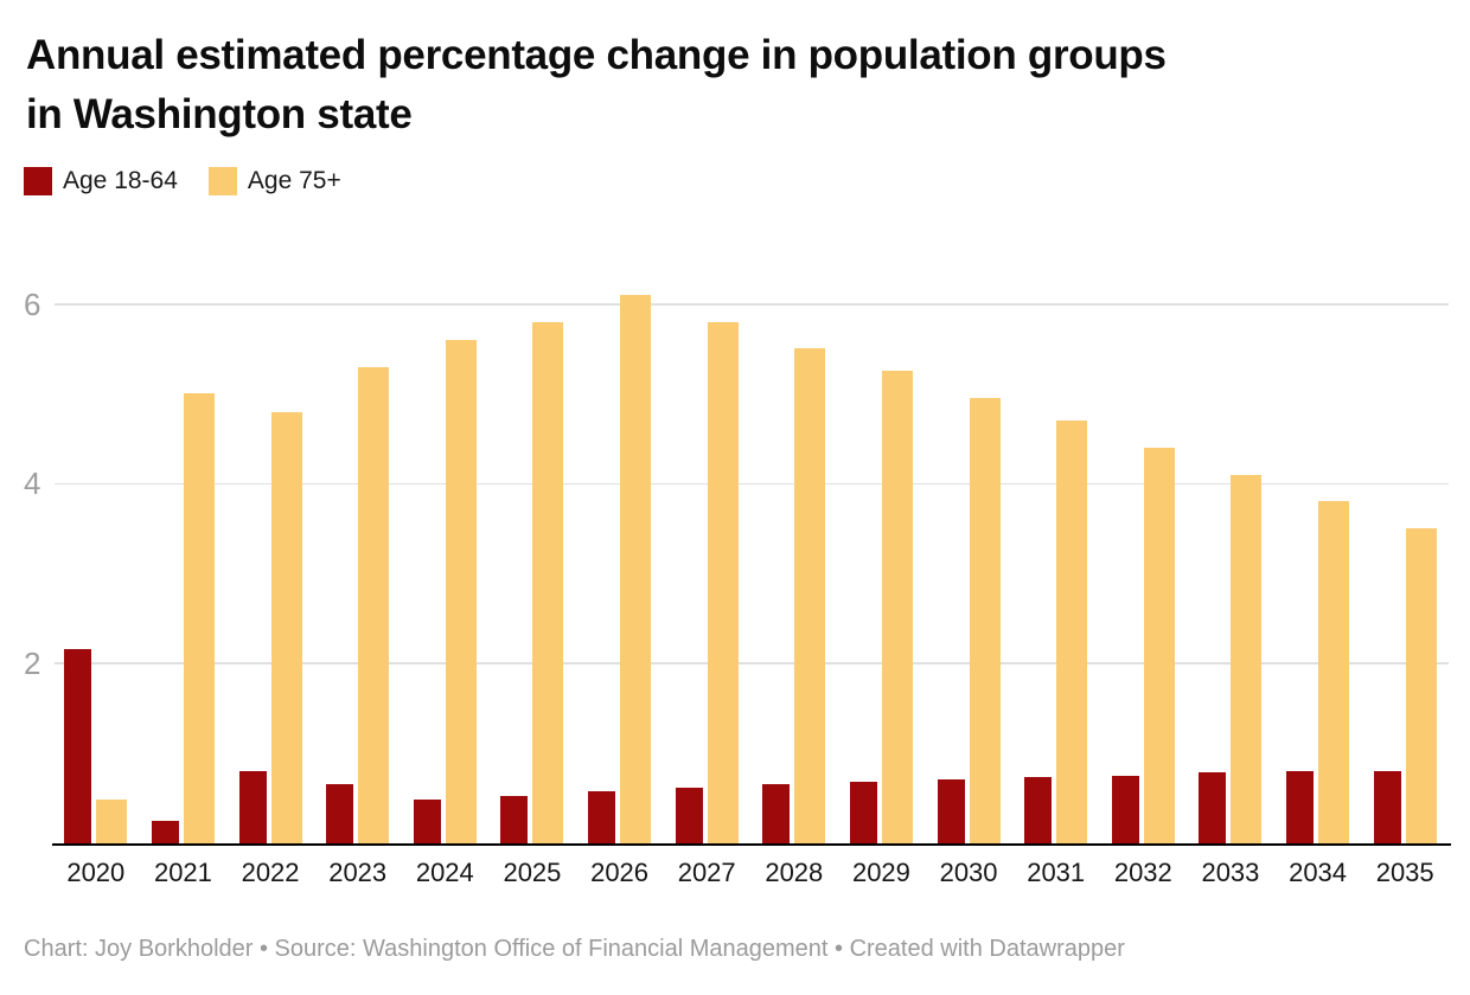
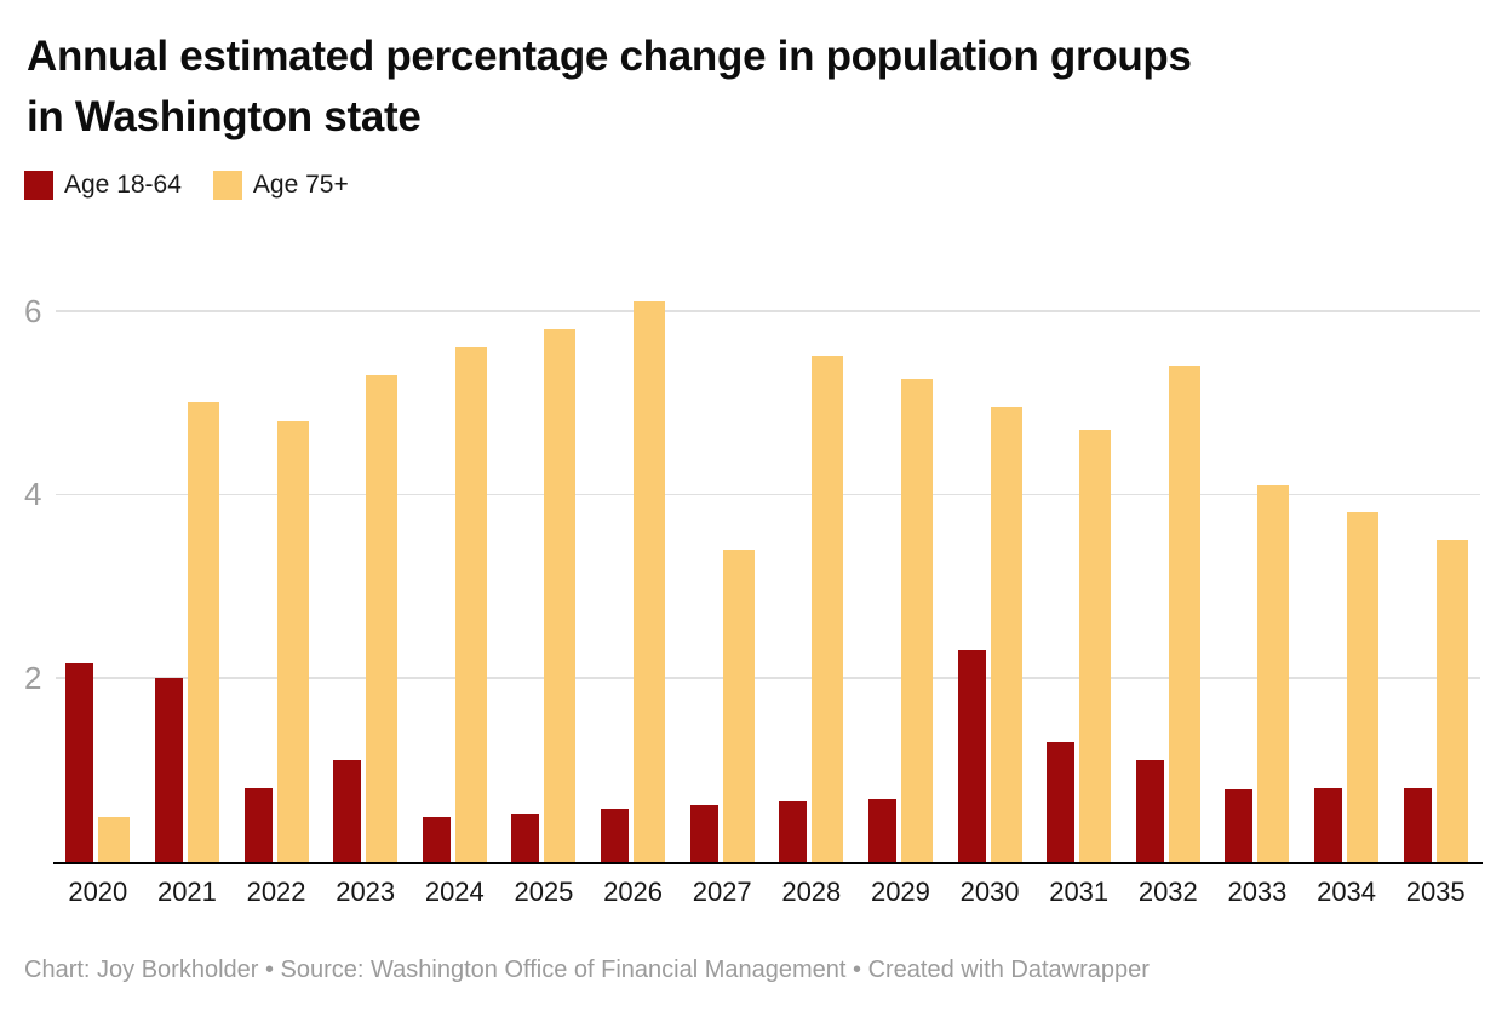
Age 18-64/2021: 0.2 -> 2.0
Age 18-64/2023: 0.7 -> 1.1
Age 75+/2027: 5.8 -> 3.4
Age 18-64/2030: 0.7 -> 2.3
Age 18-64/2031: 0.7 -> 1.3
Age 18-64/2032: 0.8 -> 1.1
Age 75+/2032: 4.4 -> 5.4
